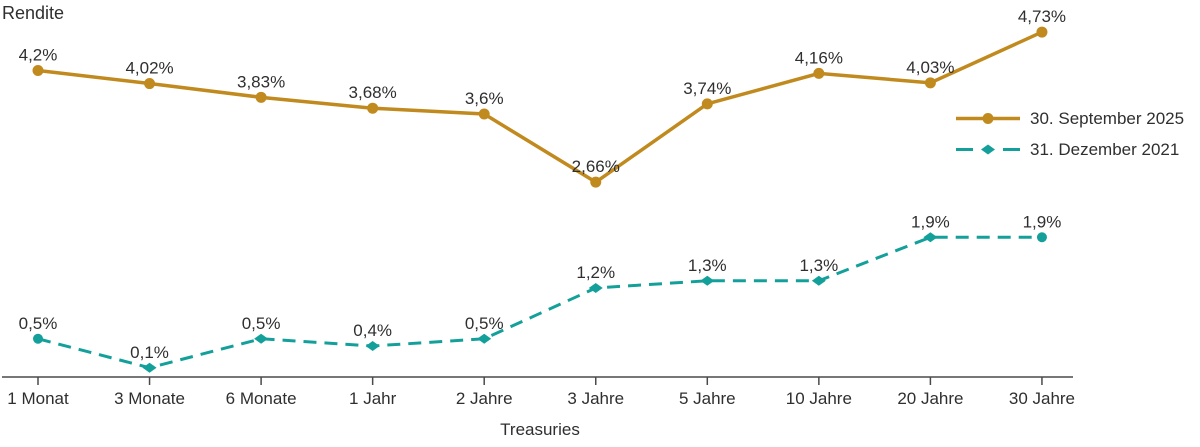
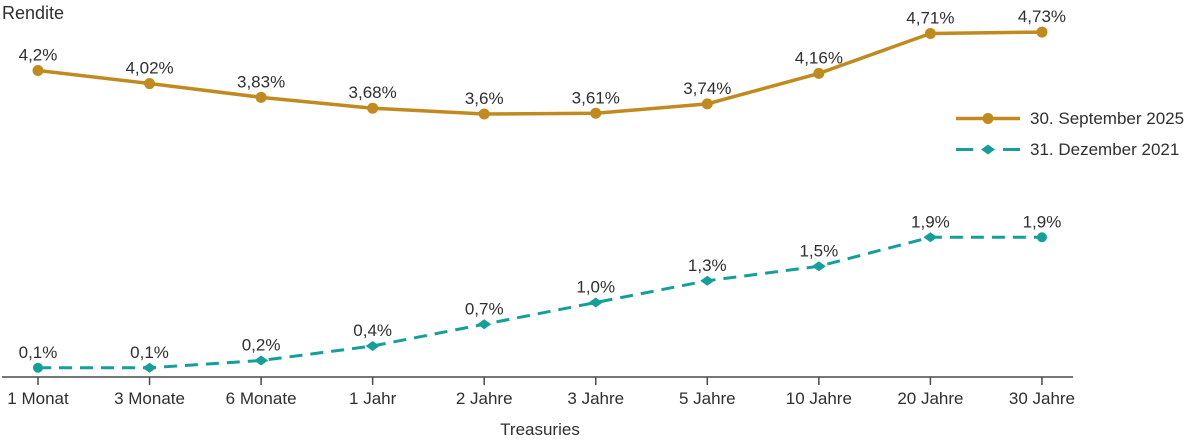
31. Dezember 2021/1 Monat: 0,5% -> 0,1%
31. Dezember 2021/6 Monate: 0,5% -> 0,2%
31. Dezember 2021/2 Jahre: 0,5% -> 0,7%
30. September 2025/3 Jahre: 2,66% -> 3,61%
31. Dezember 2021/3 Jahre: 1,2% -> 1,0%
31. Dezember 2021/10 Jahre: 1,3% -> 1,5%
30. September 2025/20 Jahre: 4,03% -> 4,71%
